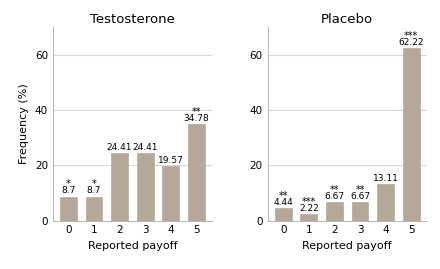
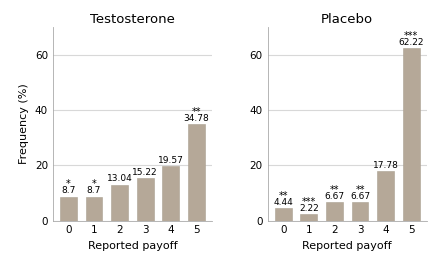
Testosterone/2: 24.41 -> 13.04
Testosterone/3: 24.41 -> 15.22
Placebo/4: 13.11 -> 17.78
